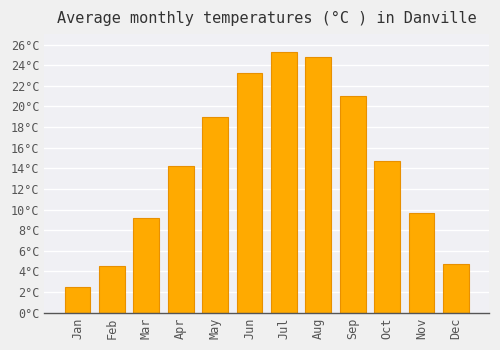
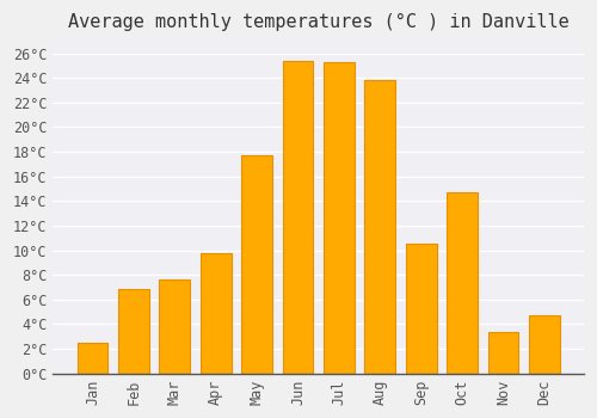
Feb: 4.5°C -> 6.9°C
Mar: 9.2°C -> 7.6°C
Apr: 14.2°C -> 9.8°C
May: 19.0°C -> 17.7°C
Jun: 23.2°C -> 25.4°C
Aug: 24.8°C -> 23.8°C
Sep: 21.0°C -> 10.5°C
Nov: 9.7°C -> 3.4°C
